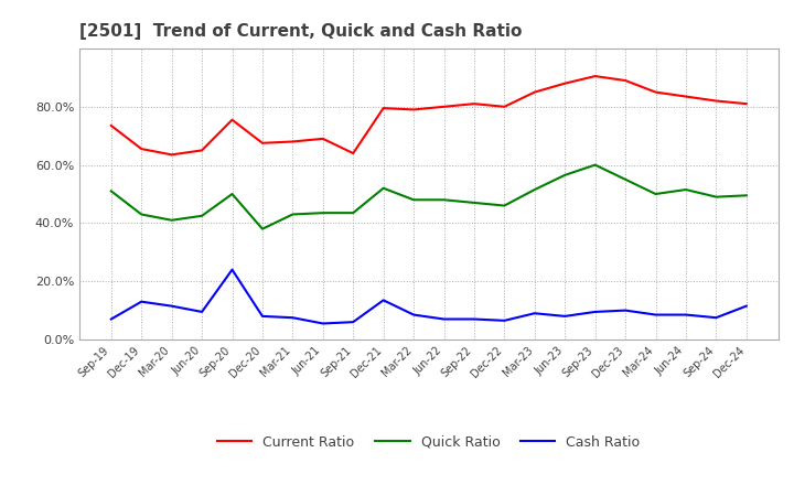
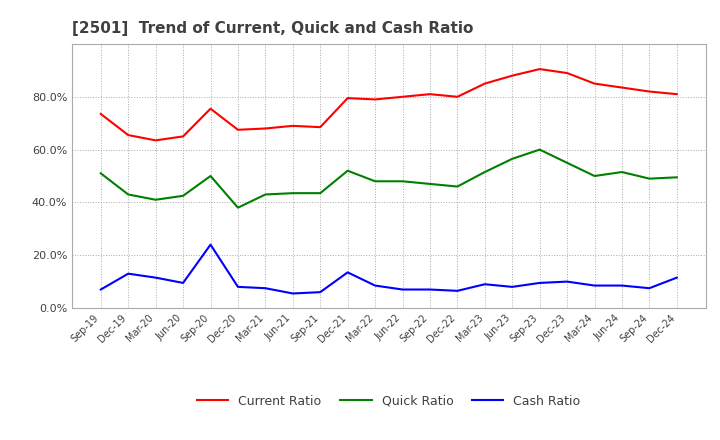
Current Ratio/Sep-21: 64.0% -> 68.5%
